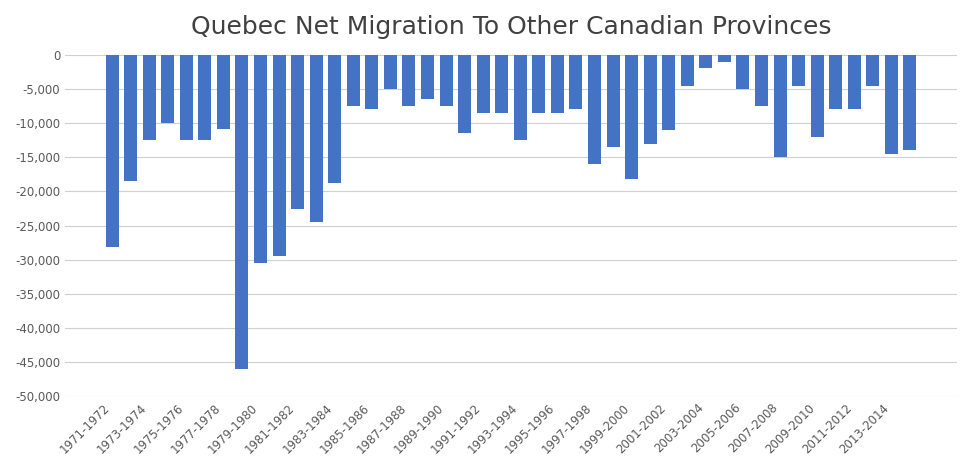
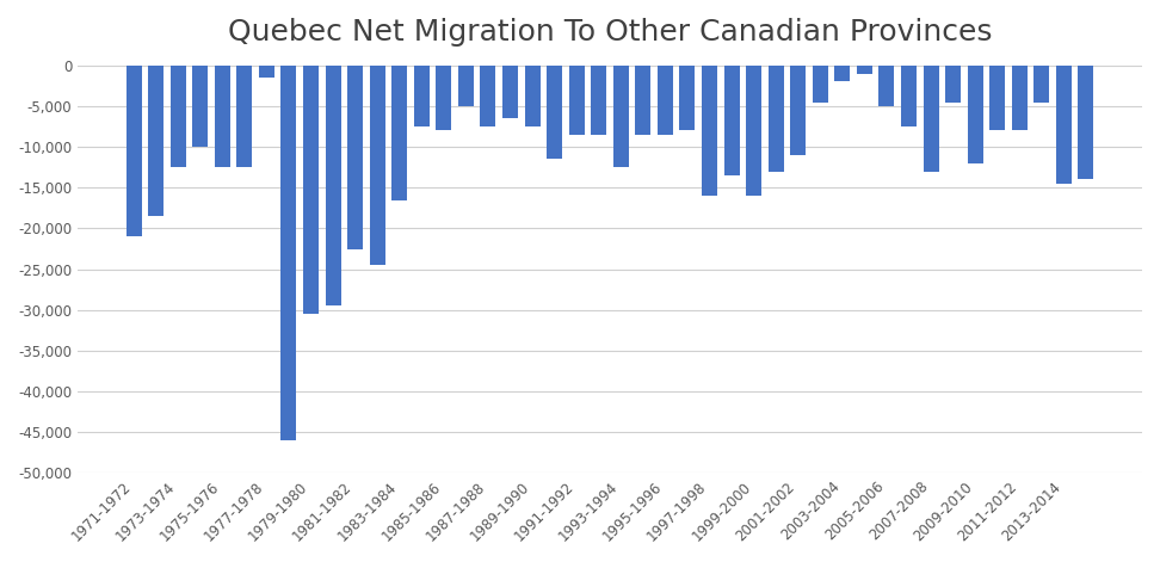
1971-1972: -28,200 -> -21,000
1977-1978: -10,800 -> -1,500
1983-1984: -18,800 -> -16,500
1999-2000: -18,200 -> -16,000
2007-2008: -15,000 -> -13,000
